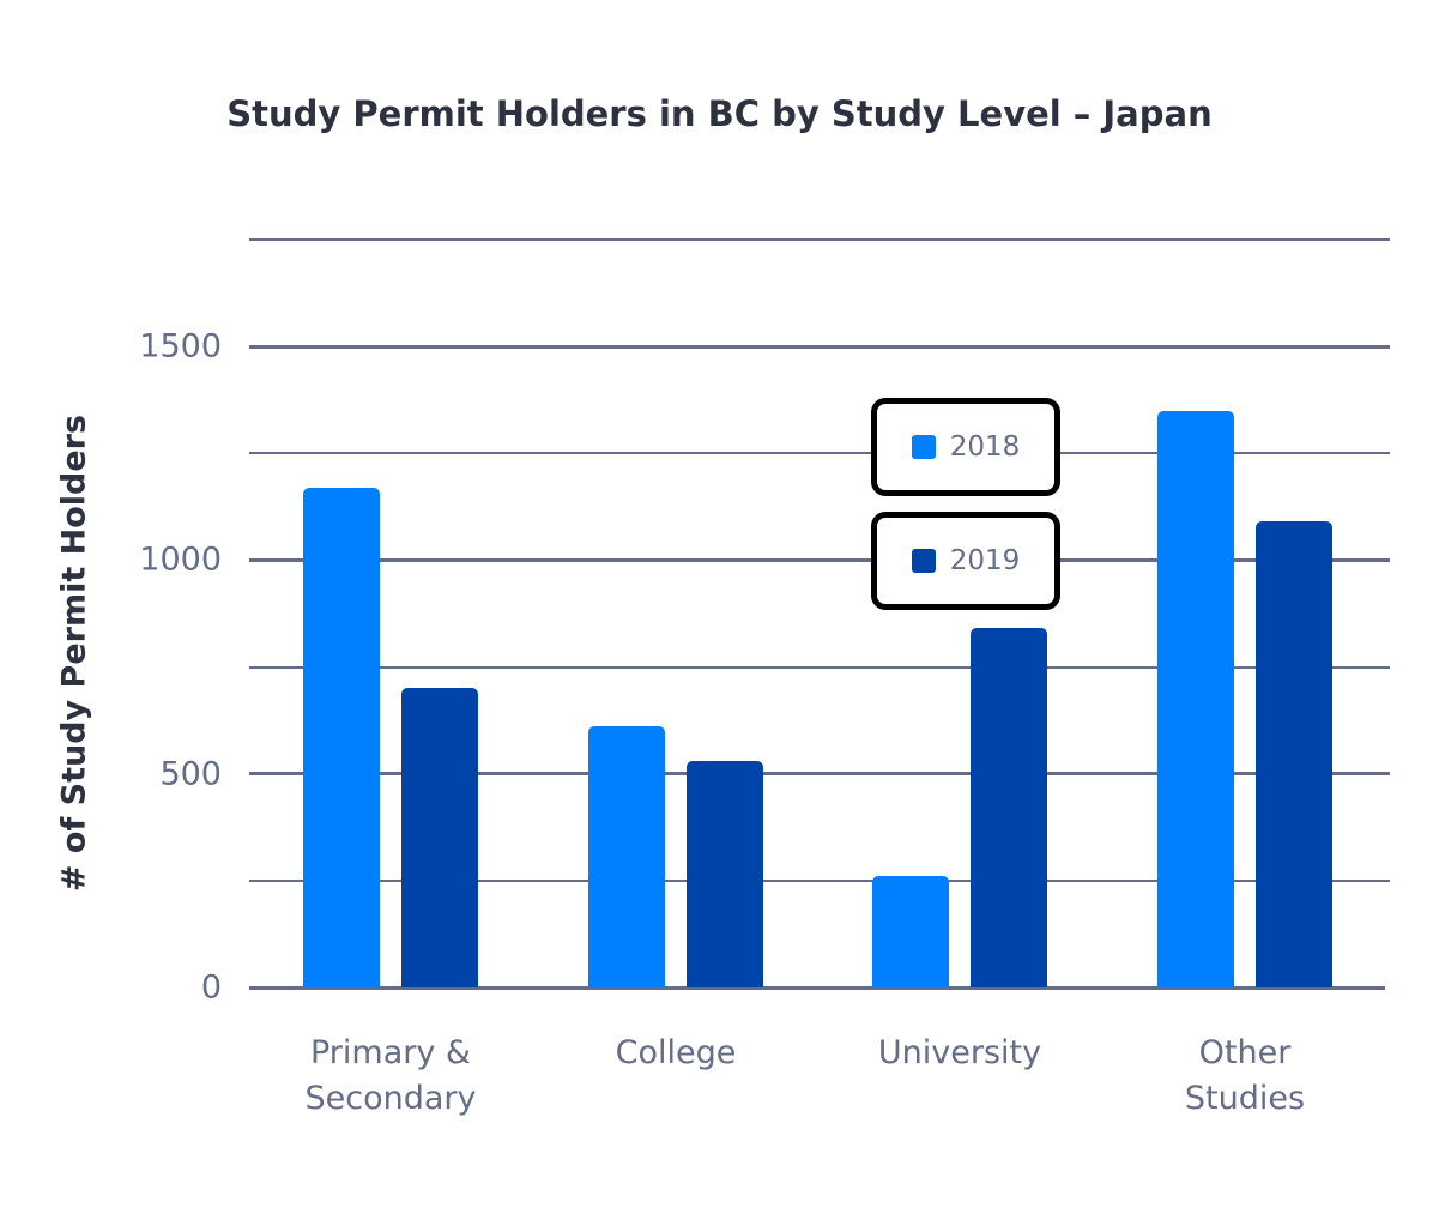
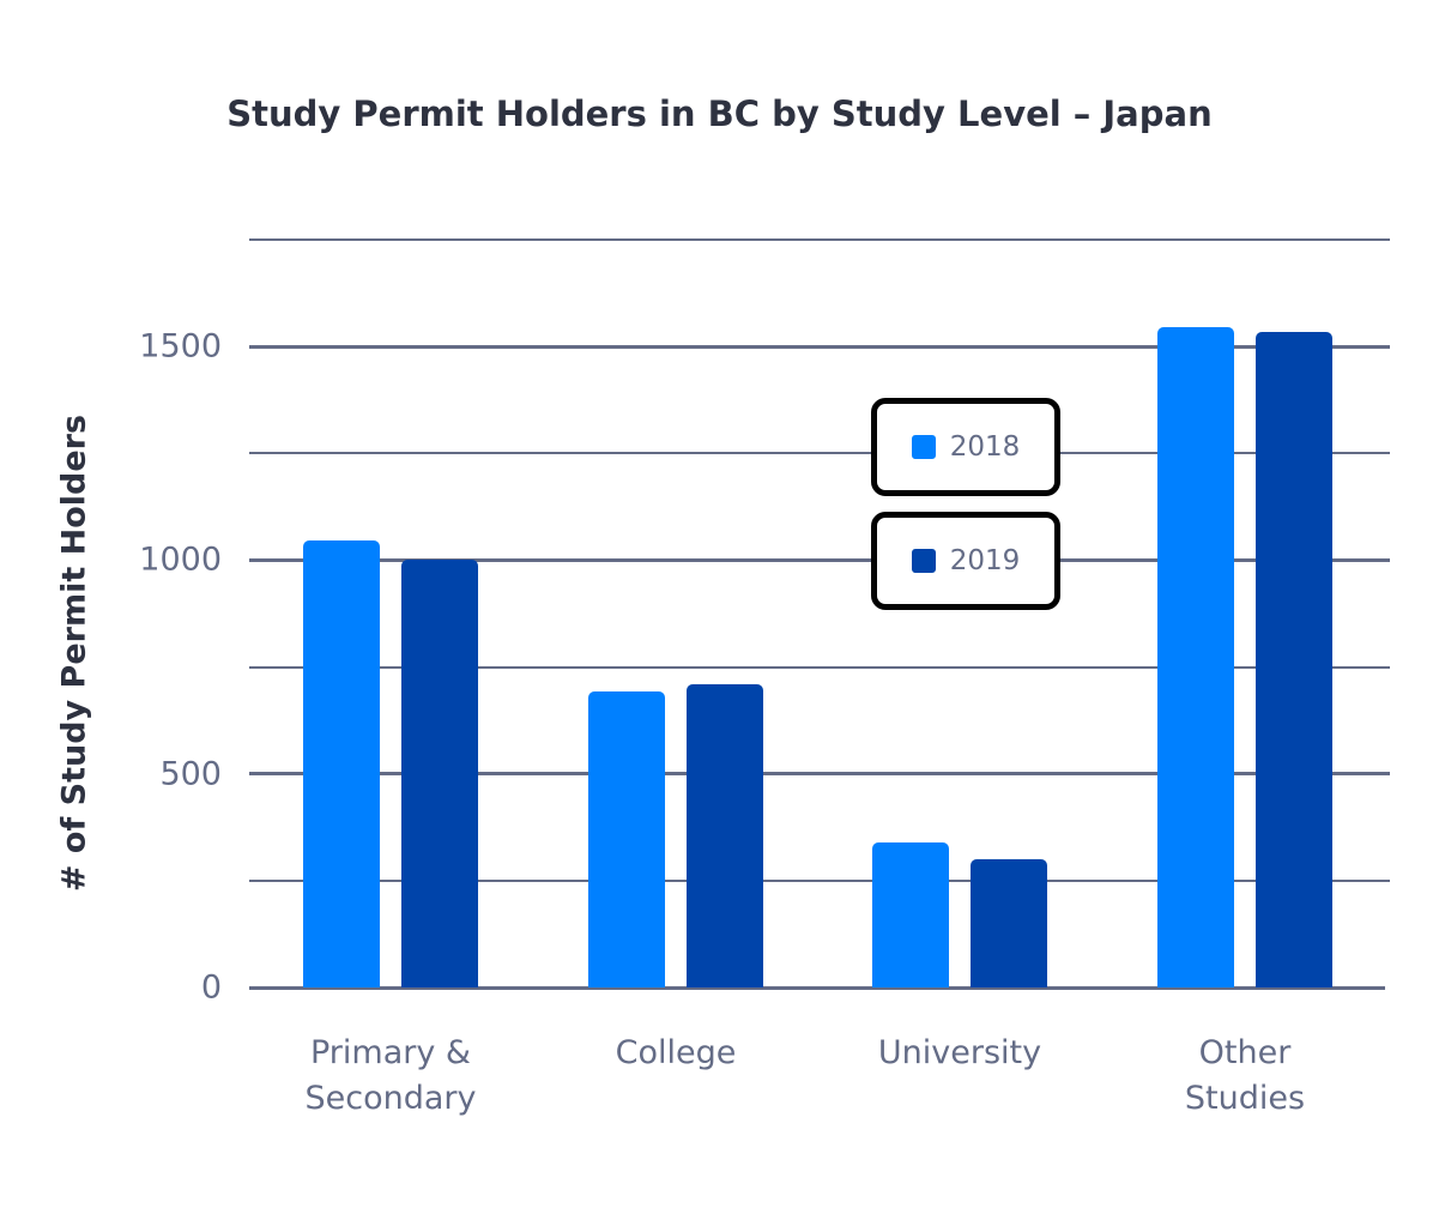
2018/Primary & Secondary: 1170 -> 1050
2019/Primary & Secondary: 700 -> 1000
2018/College: 610 -> 690
2019/College: 530 -> 710
2018/University: 260 -> 340
2019/University: 840 -> 300
2018/Other Studies: 1350 -> 1540
2019/Other Studies: 1090 -> 1530
